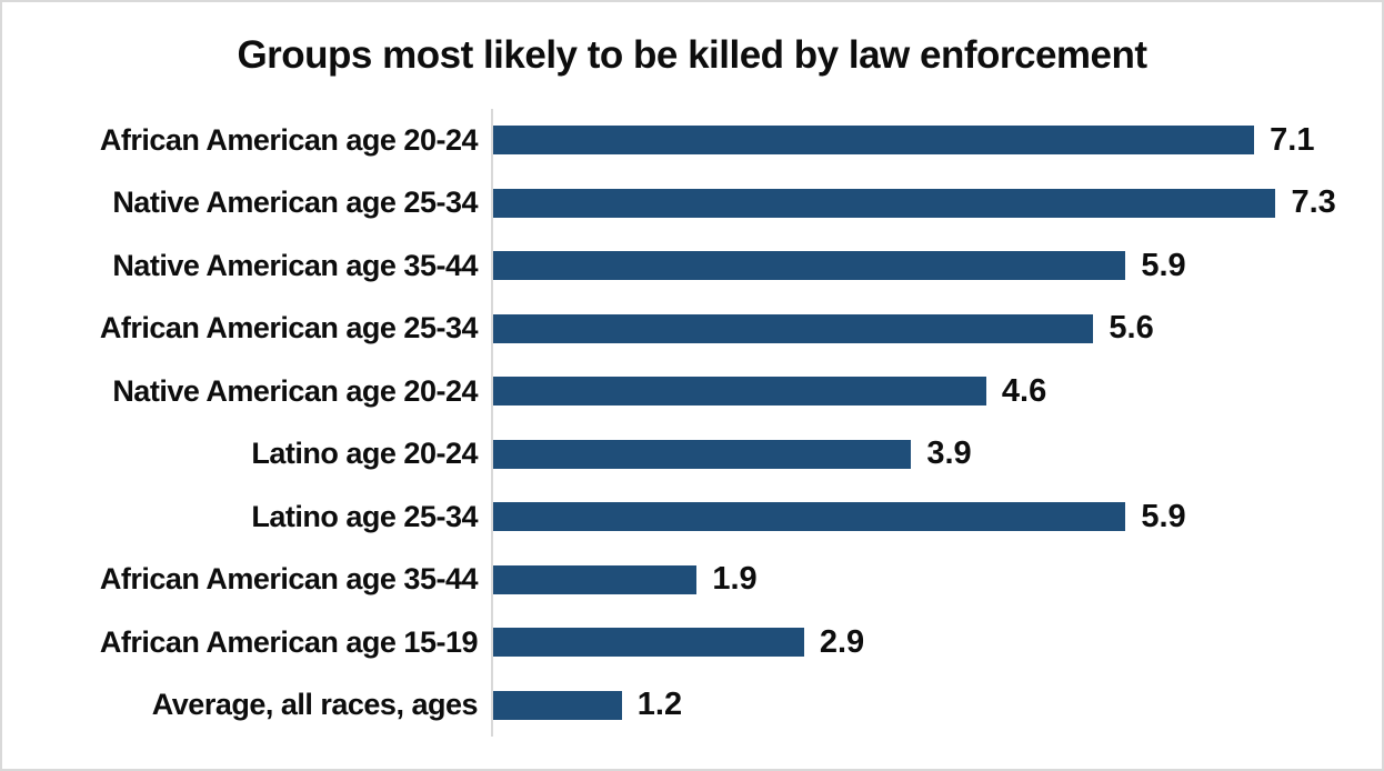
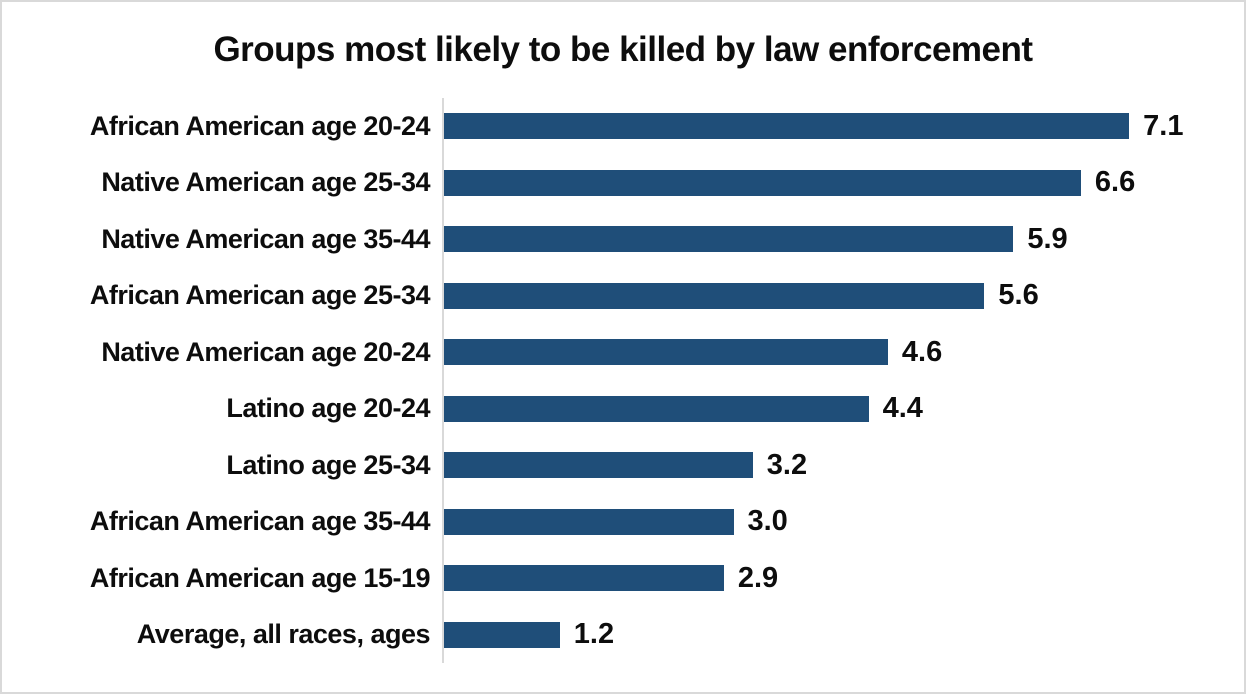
Native American age 25-34: 7.3 -> 6.6
Latino age 20-24: 3.9 -> 4.4
Latino age 25-34: 5.9 -> 3.2
African American age 35-44: 1.9 -> 3.0
